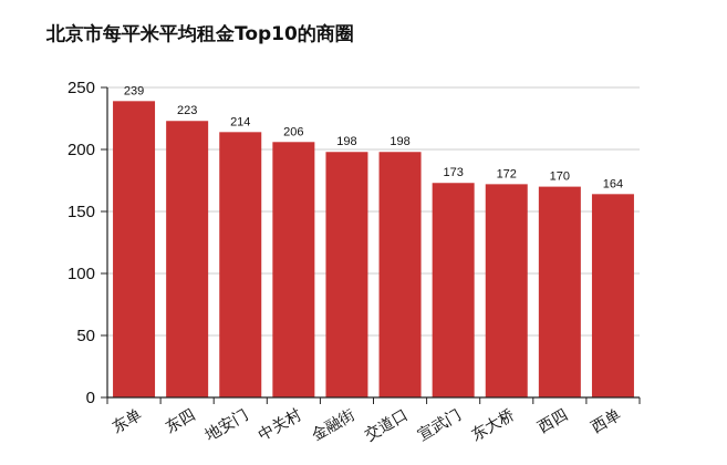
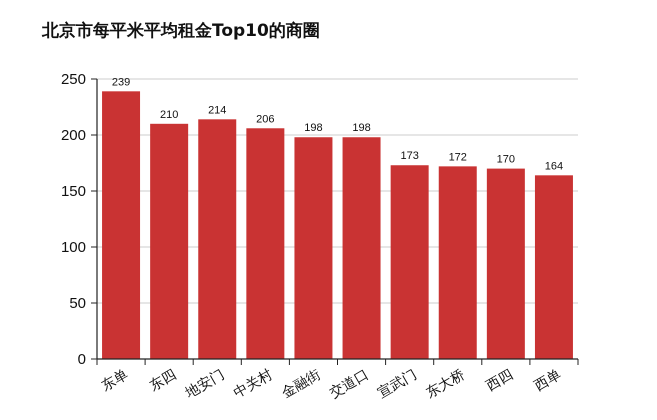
东四: 223 -> 210
